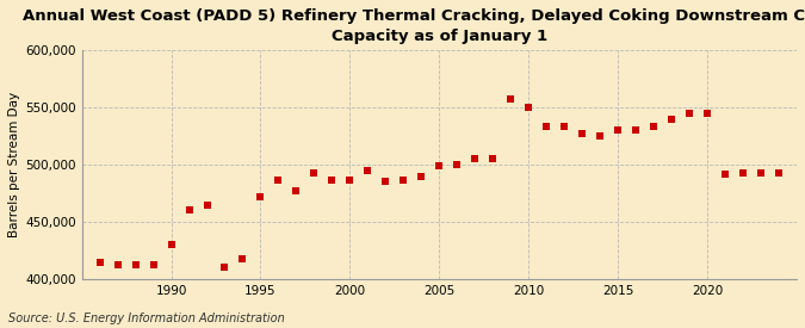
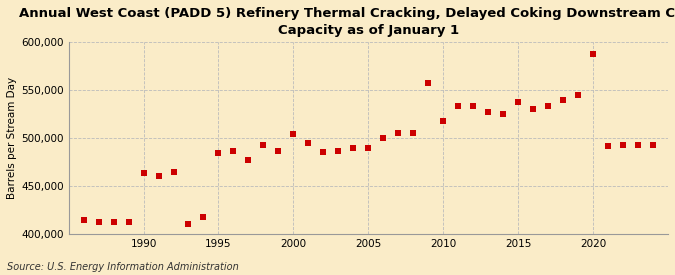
1990: 430,000 -> 464,000
1995: 472,000 -> 484,000
2000: 487,000 -> 504,000
2005: 499,000 -> 490,000
2010: 550,000 -> 518,000
2015: 530,000 -> 538,000
2020: 545,000 -> 588,000
